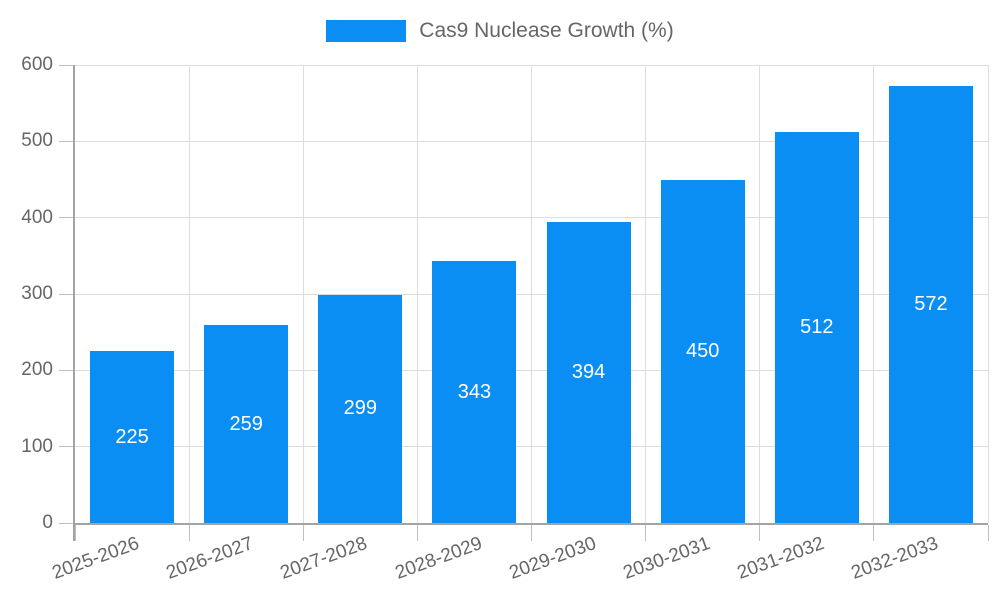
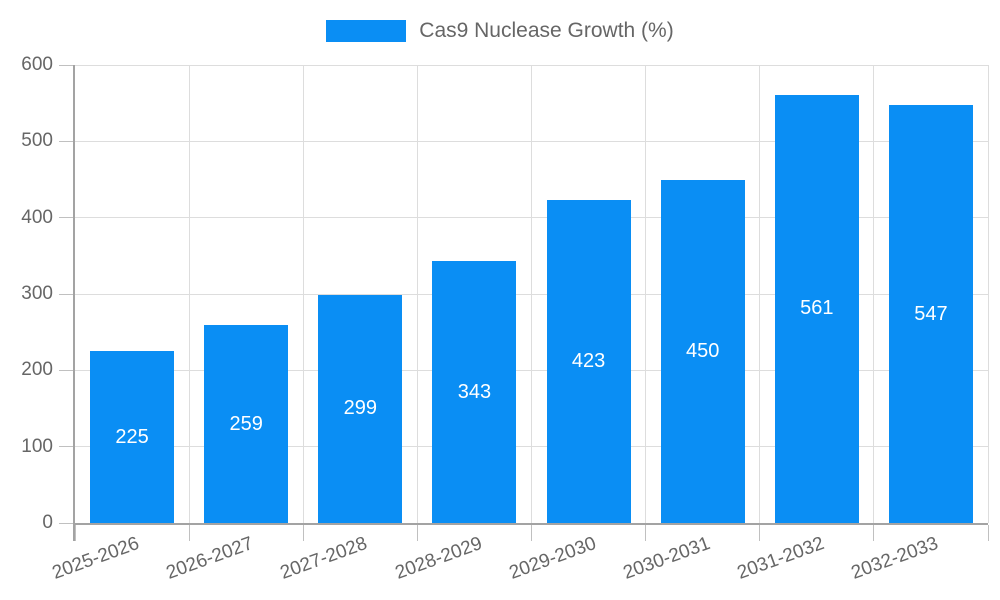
2029-2030: 394 -> 423
2031-2032: 512 -> 561
2032-2033: 572 -> 547
